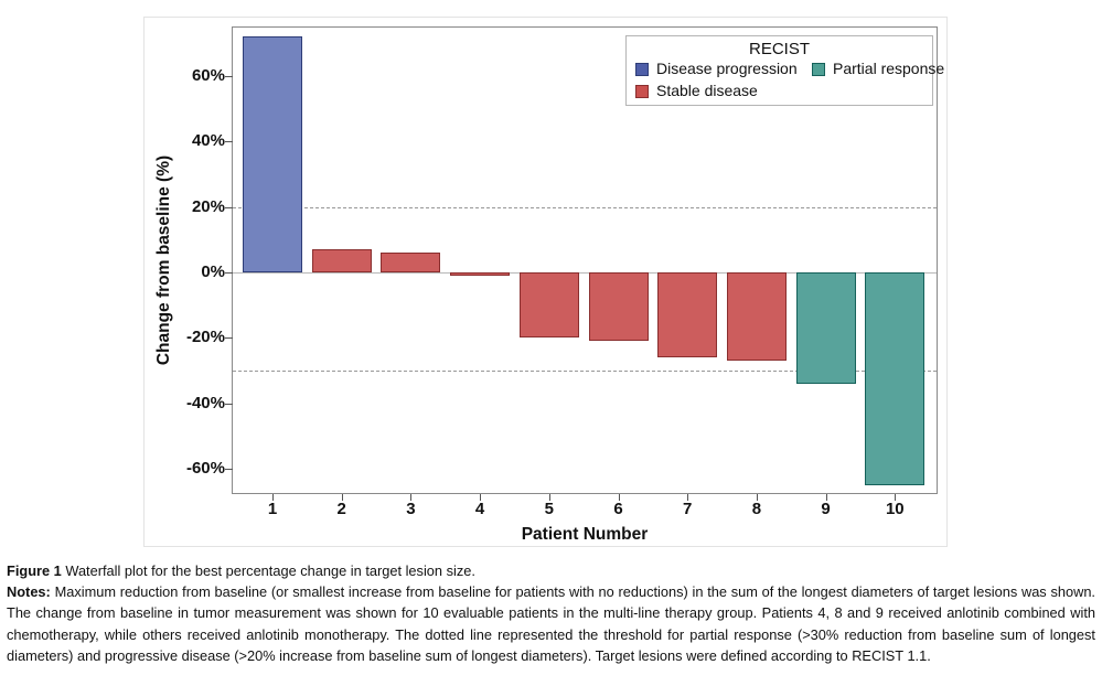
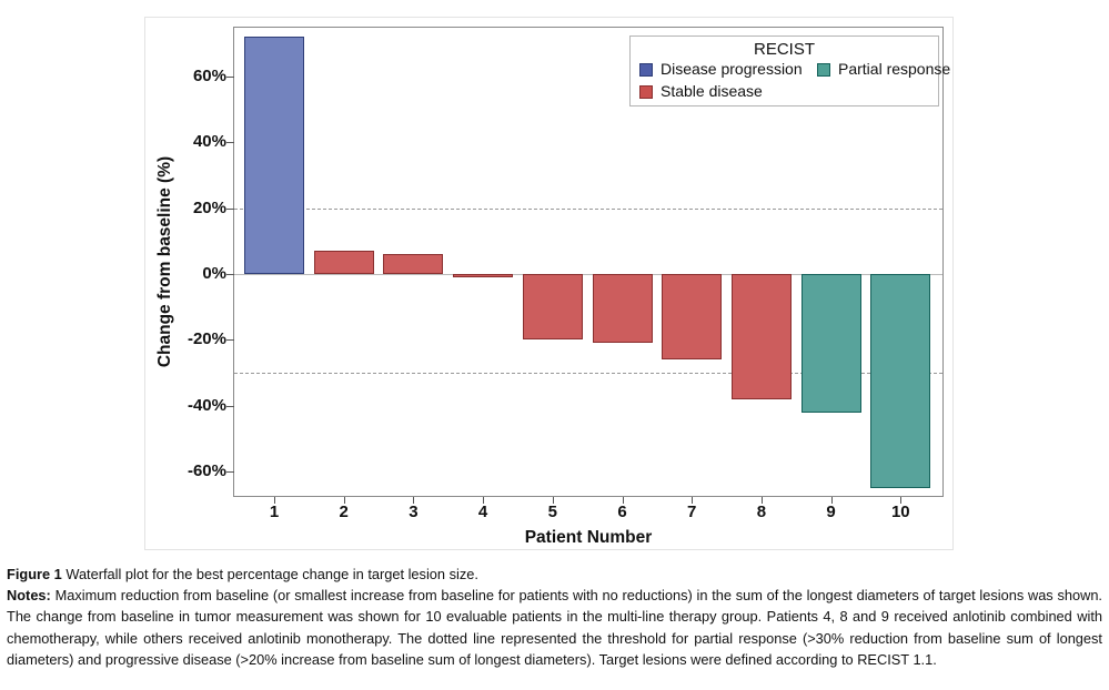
8: -27% -> -38%
9: -34% -> -42%
